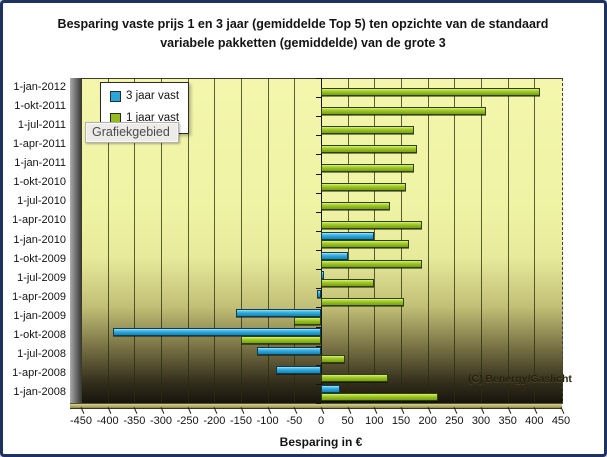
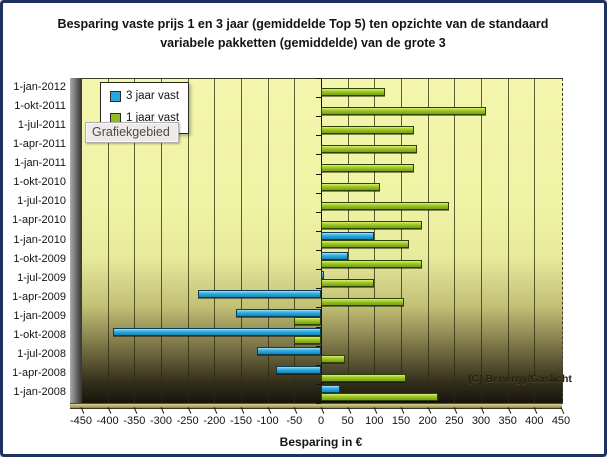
1 jaar vast/1-jan-2012: 410 -> 120
1 jaar vast/1-okt-2010: 160 -> 110
1 jaar vast/1-jul-2010: 130 -> 240
3 jaar vast/1-apr-2009: -10 -> -230
1 jaar vast/1-okt-2008: -150 -> -50
1 jaar vast/1-apr-2008: 120 -> 160
